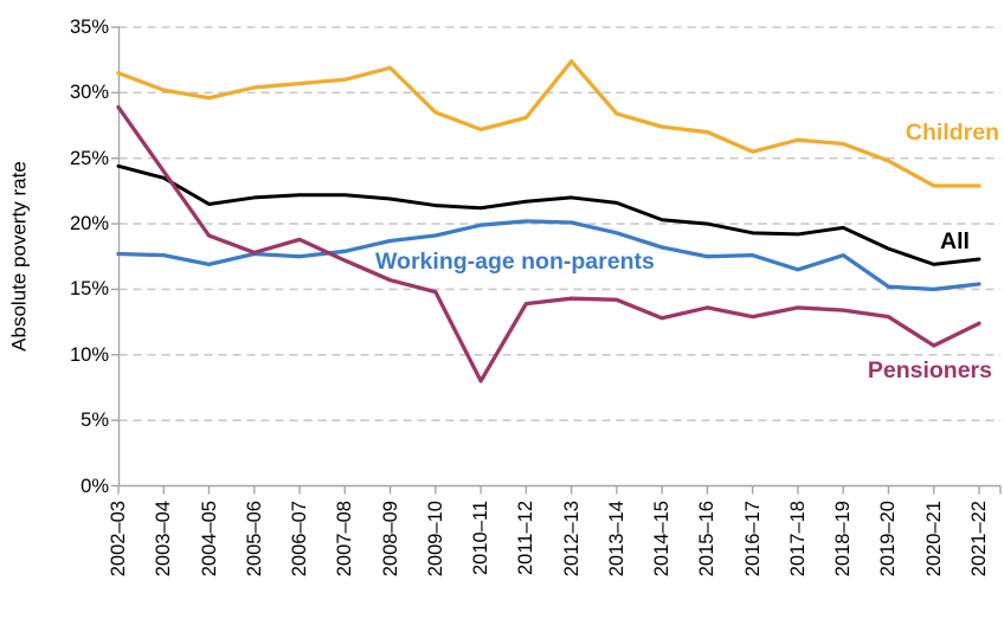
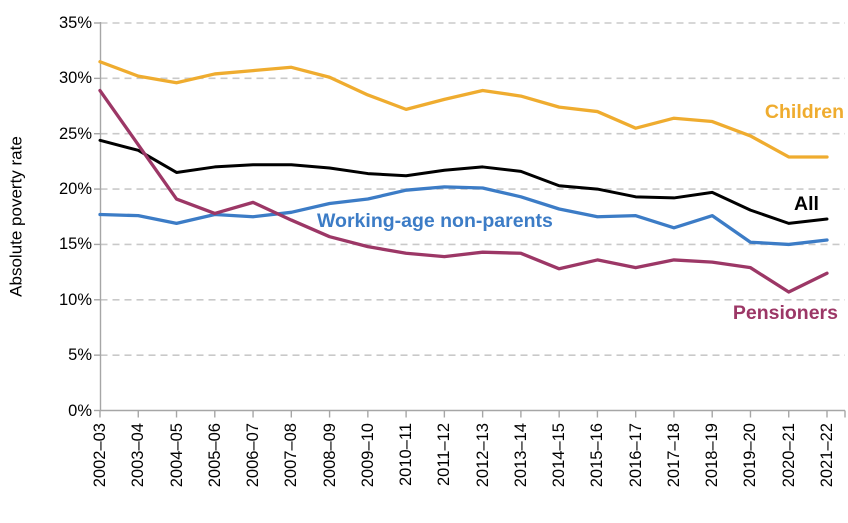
Children/2008–09: 31.9% -> 30.1%
Pensioners/2010–11: 8.0% -> 14.2%
Children/2012–13: 32.4% -> 28.9%
